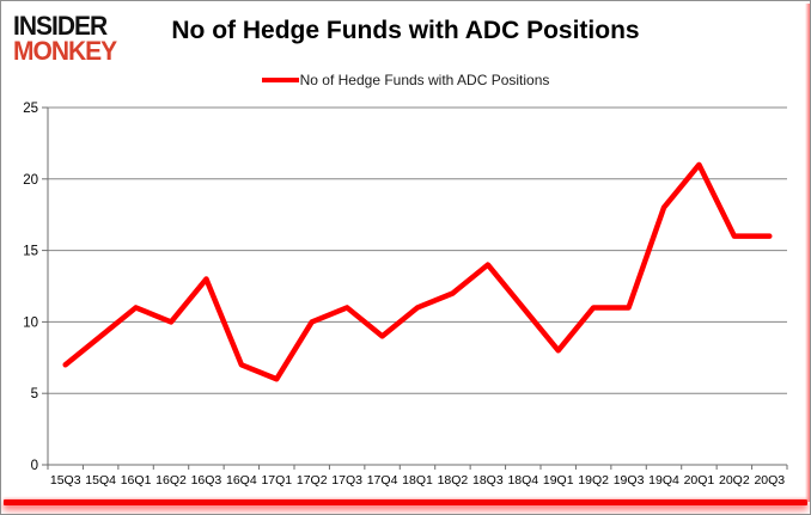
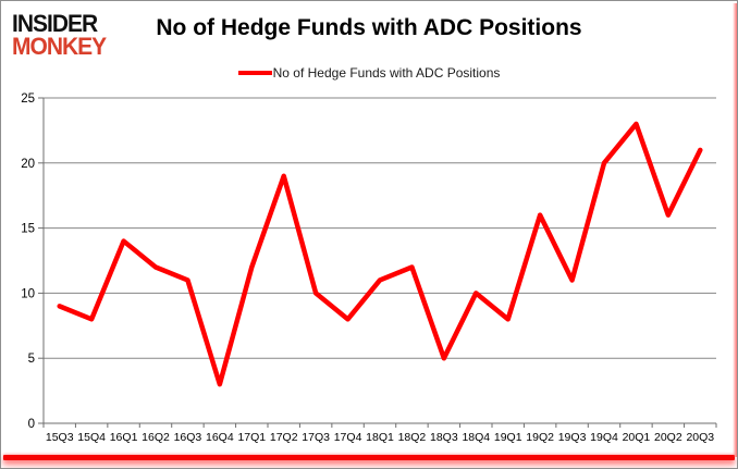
15Q3: 7 -> 9
15Q4: 9 -> 8
16Q1: 11 -> 14
16Q2: 10 -> 12
16Q3: 13 -> 11
16Q4: 7 -> 3
17Q1: 6 -> 12
17Q2: 10 -> 19
17Q3: 11 -> 10
17Q4: 9 -> 8
18Q3: 14 -> 5
18Q4: 11 -> 10
19Q2: 11 -> 16
19Q4: 18 -> 20
20Q1: 21 -> 23
20Q3: 16 -> 21
